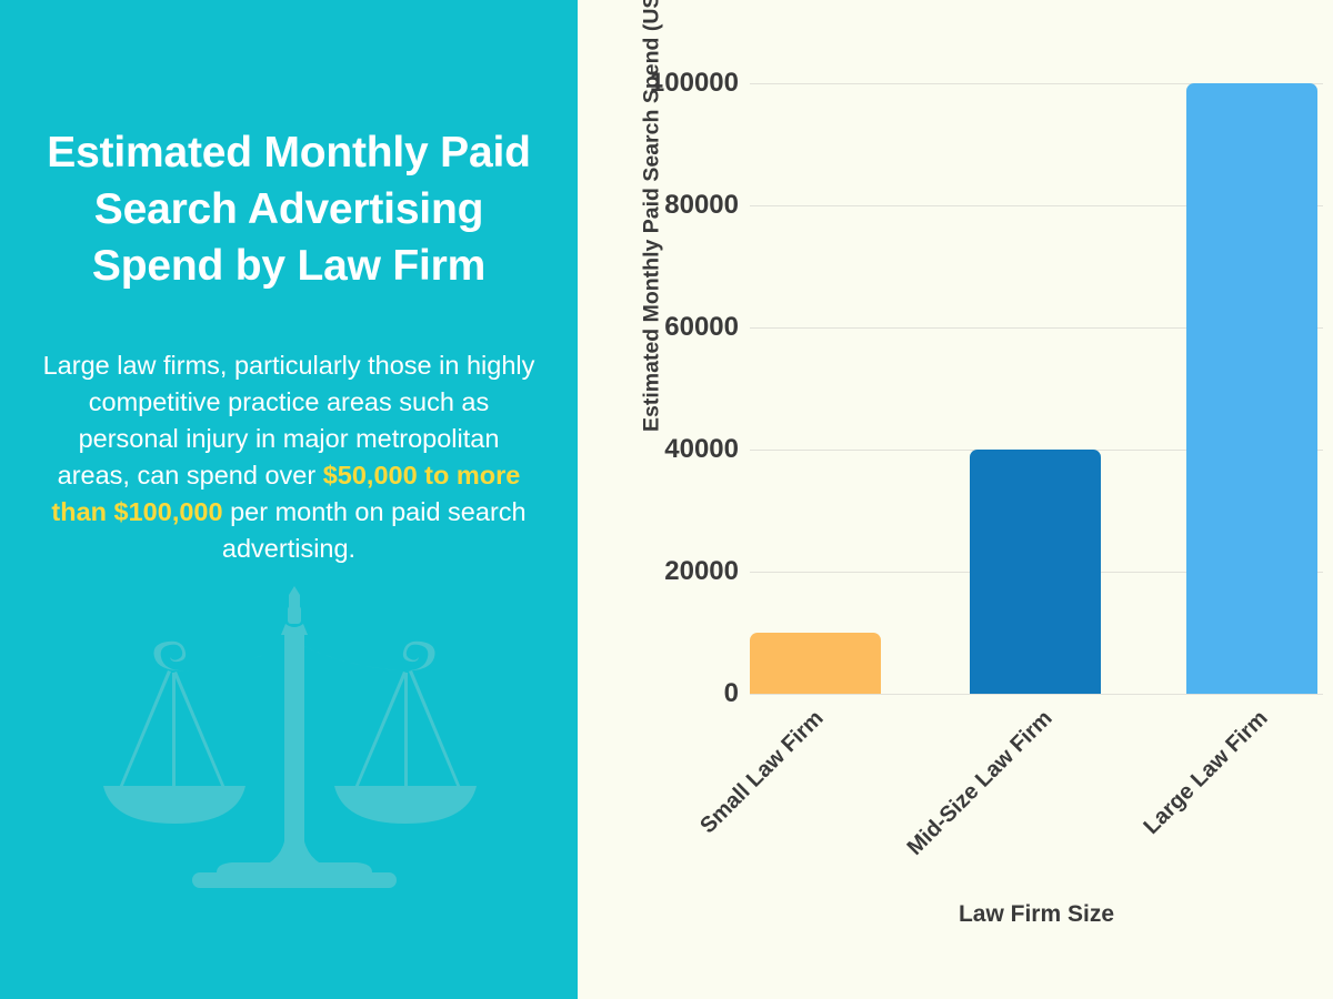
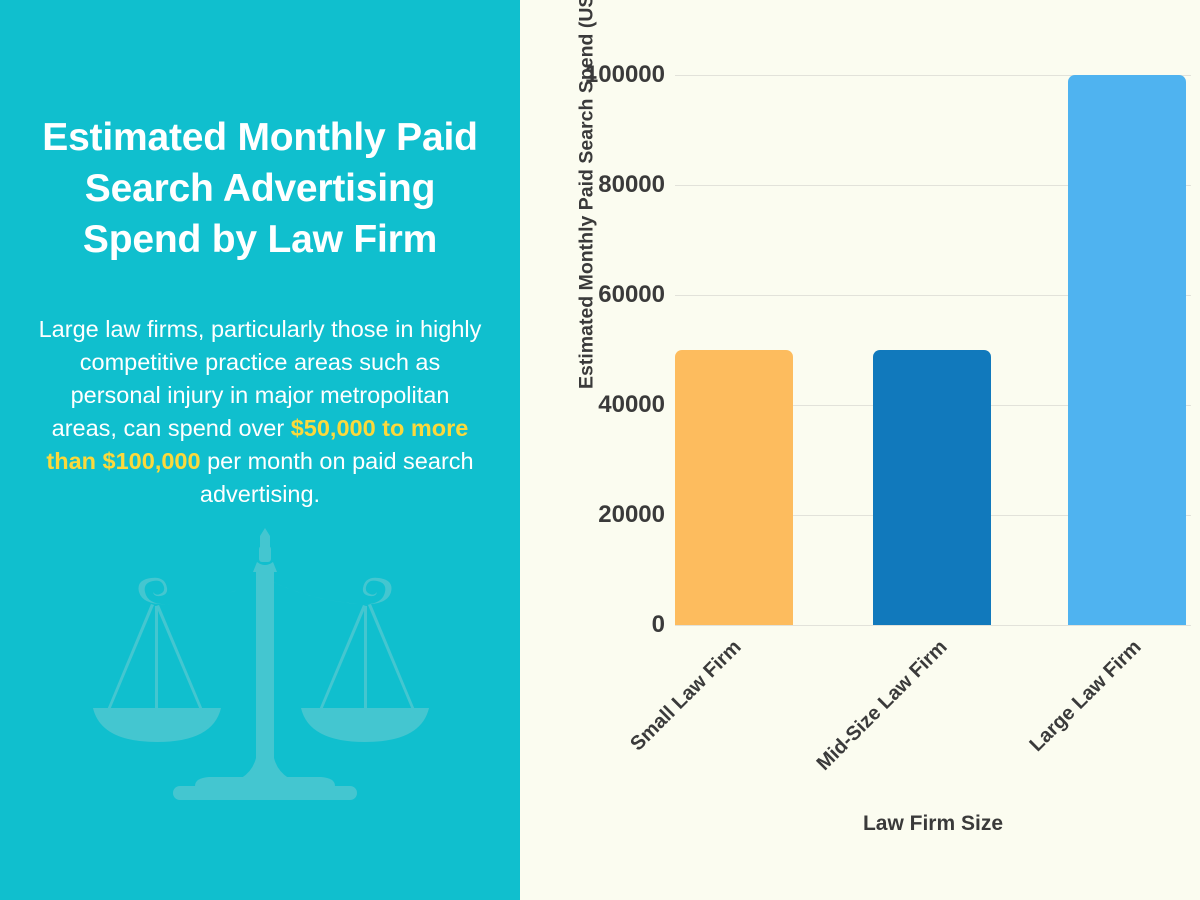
Small Law Firm: 10000 -> 50000
Mid-Size Law Firm: 40000 -> 50000
